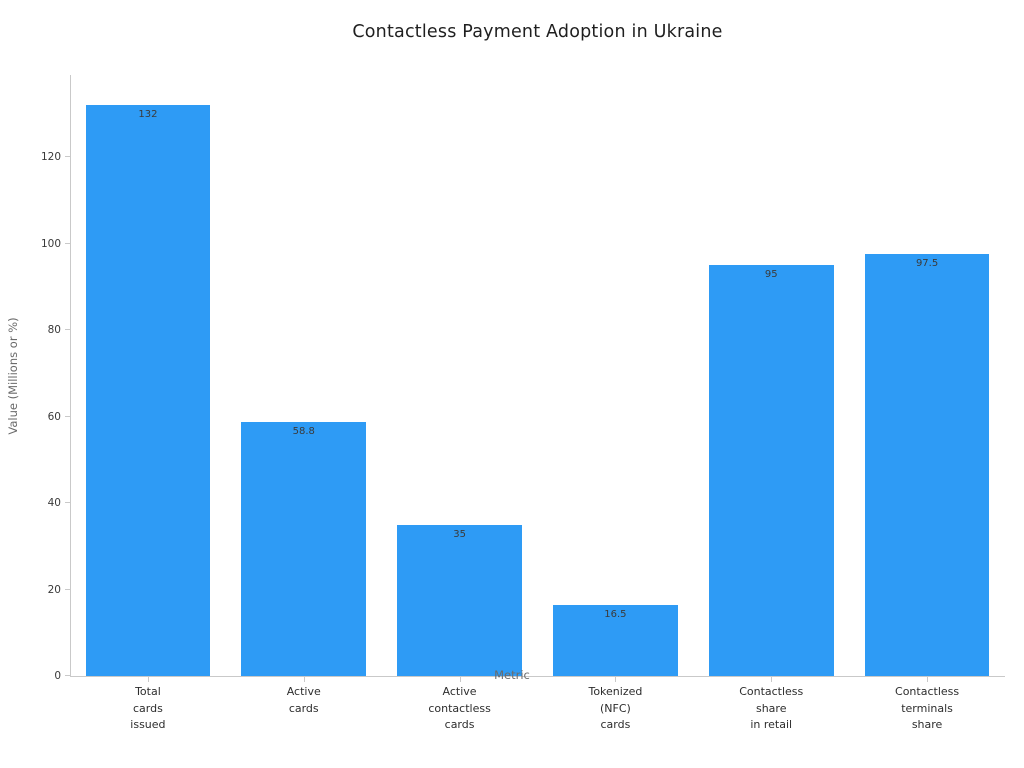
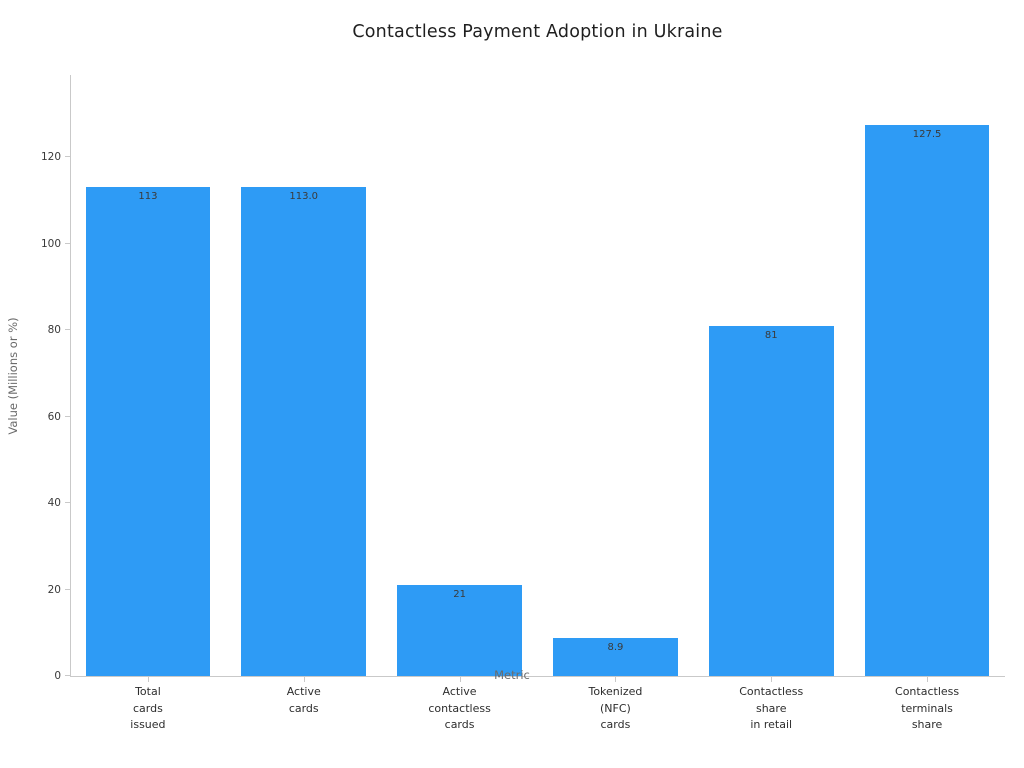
Total cards issued: 132 -> 113
Active cards: 58.8 -> 113.0
Active contactless cards: 35 -> 21
Tokenized (NFC) cards: 16.5 -> 8.9
Contactless share in retail: 95 -> 81
Contactless terminals share: 97.5 -> 127.5
